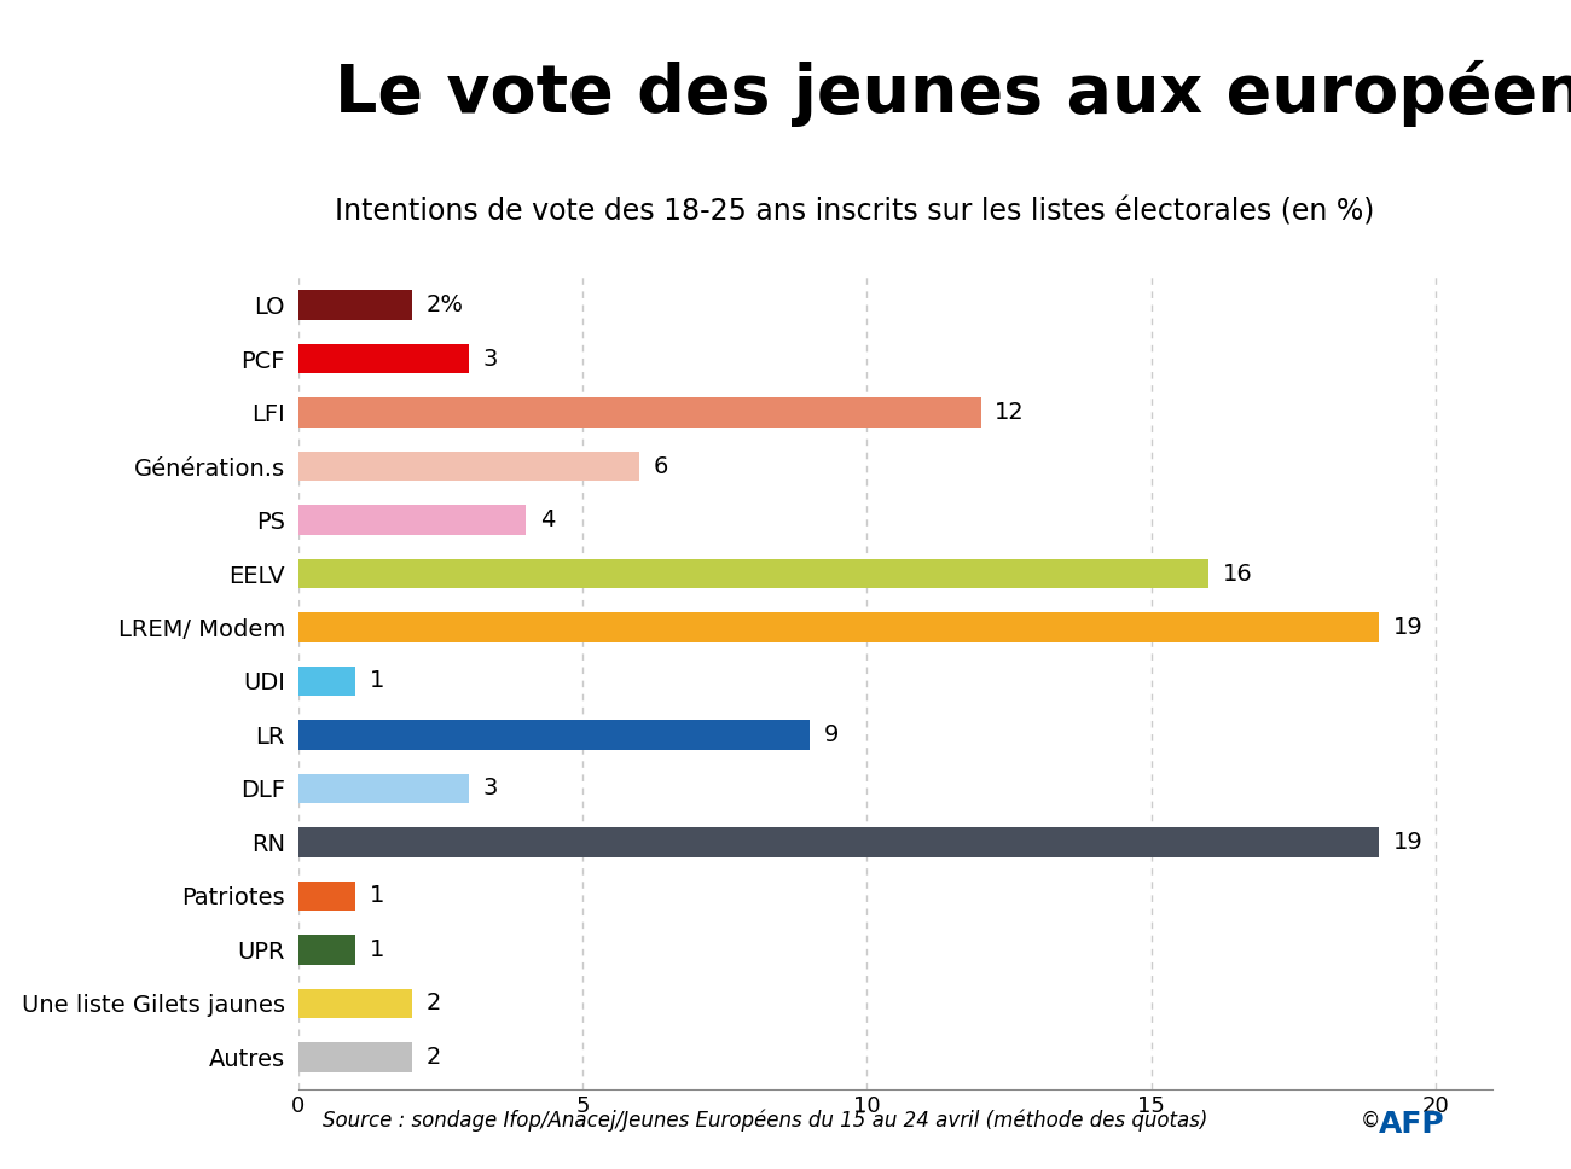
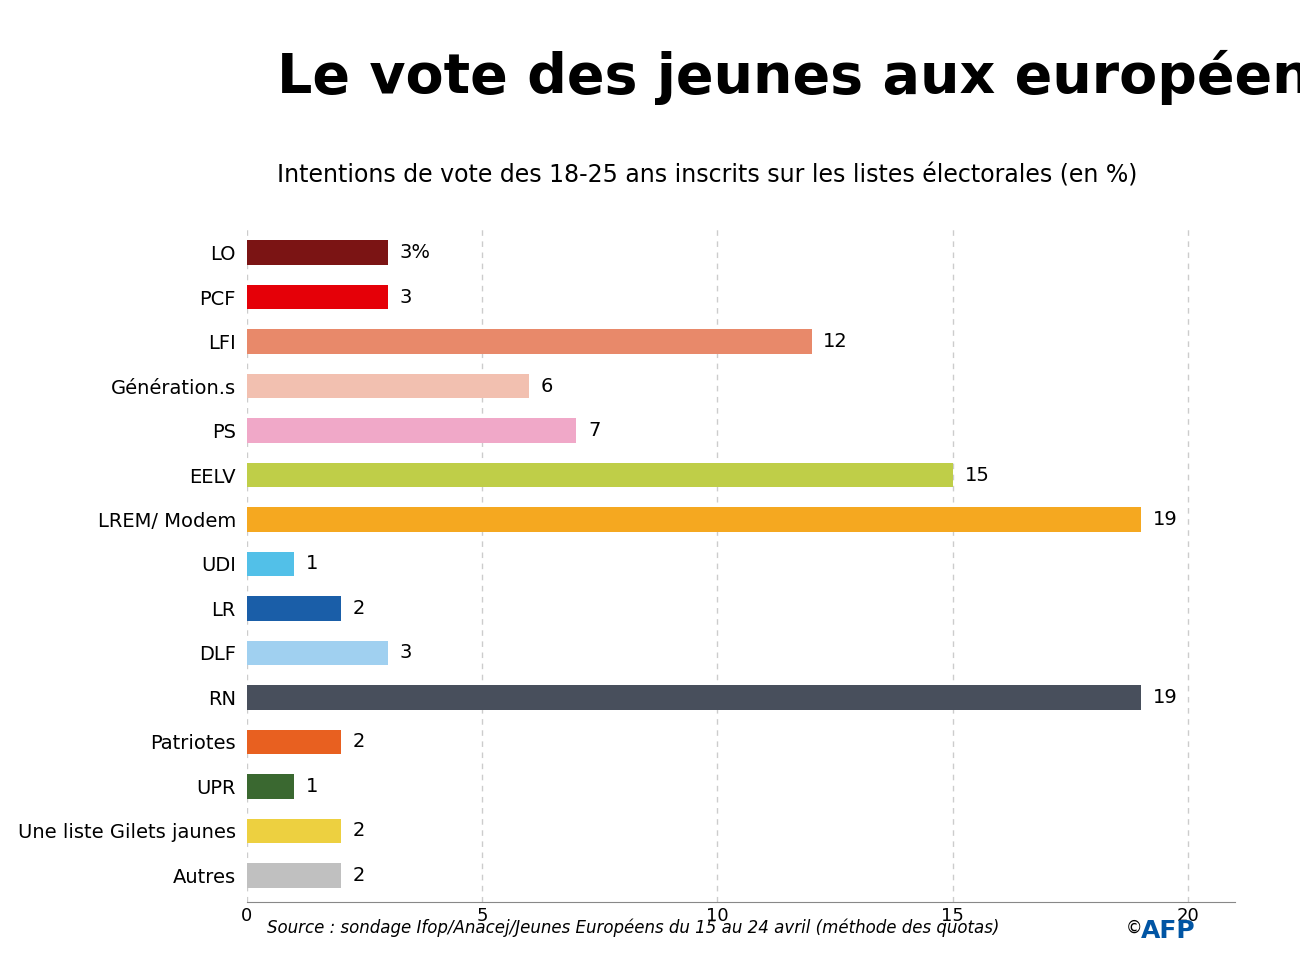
LO: 2% -> 3%
PS: 4 -> 7
EELV: 16 -> 15
LR: 9 -> 2
Patriotes: 1 -> 2
